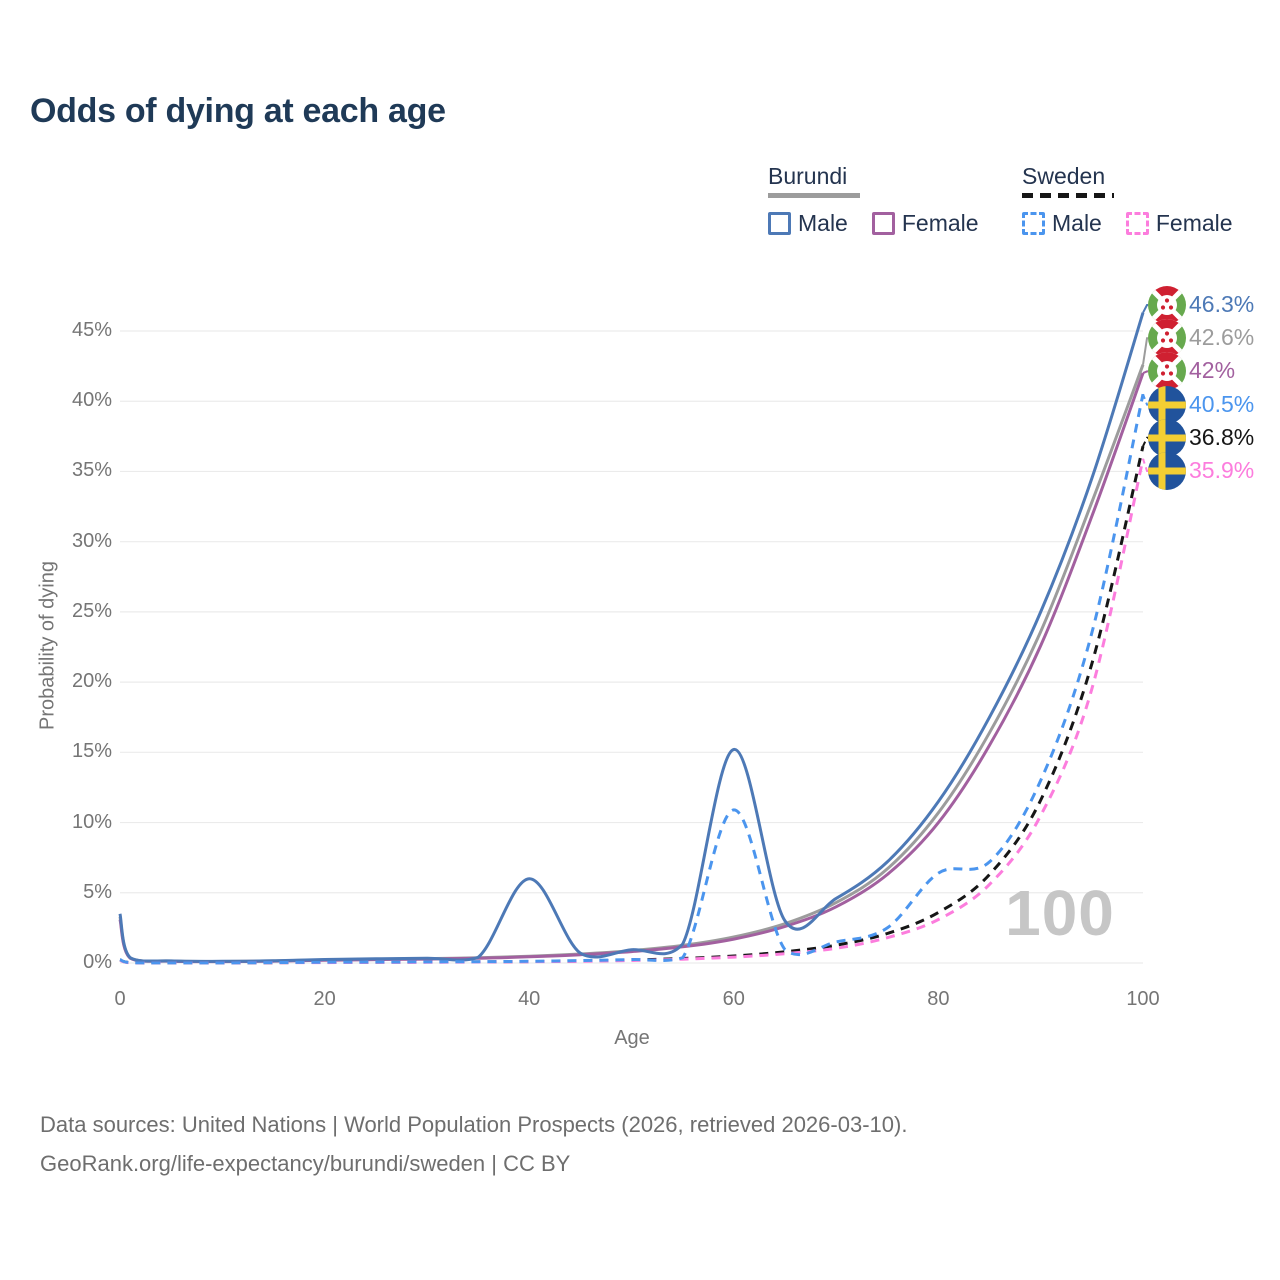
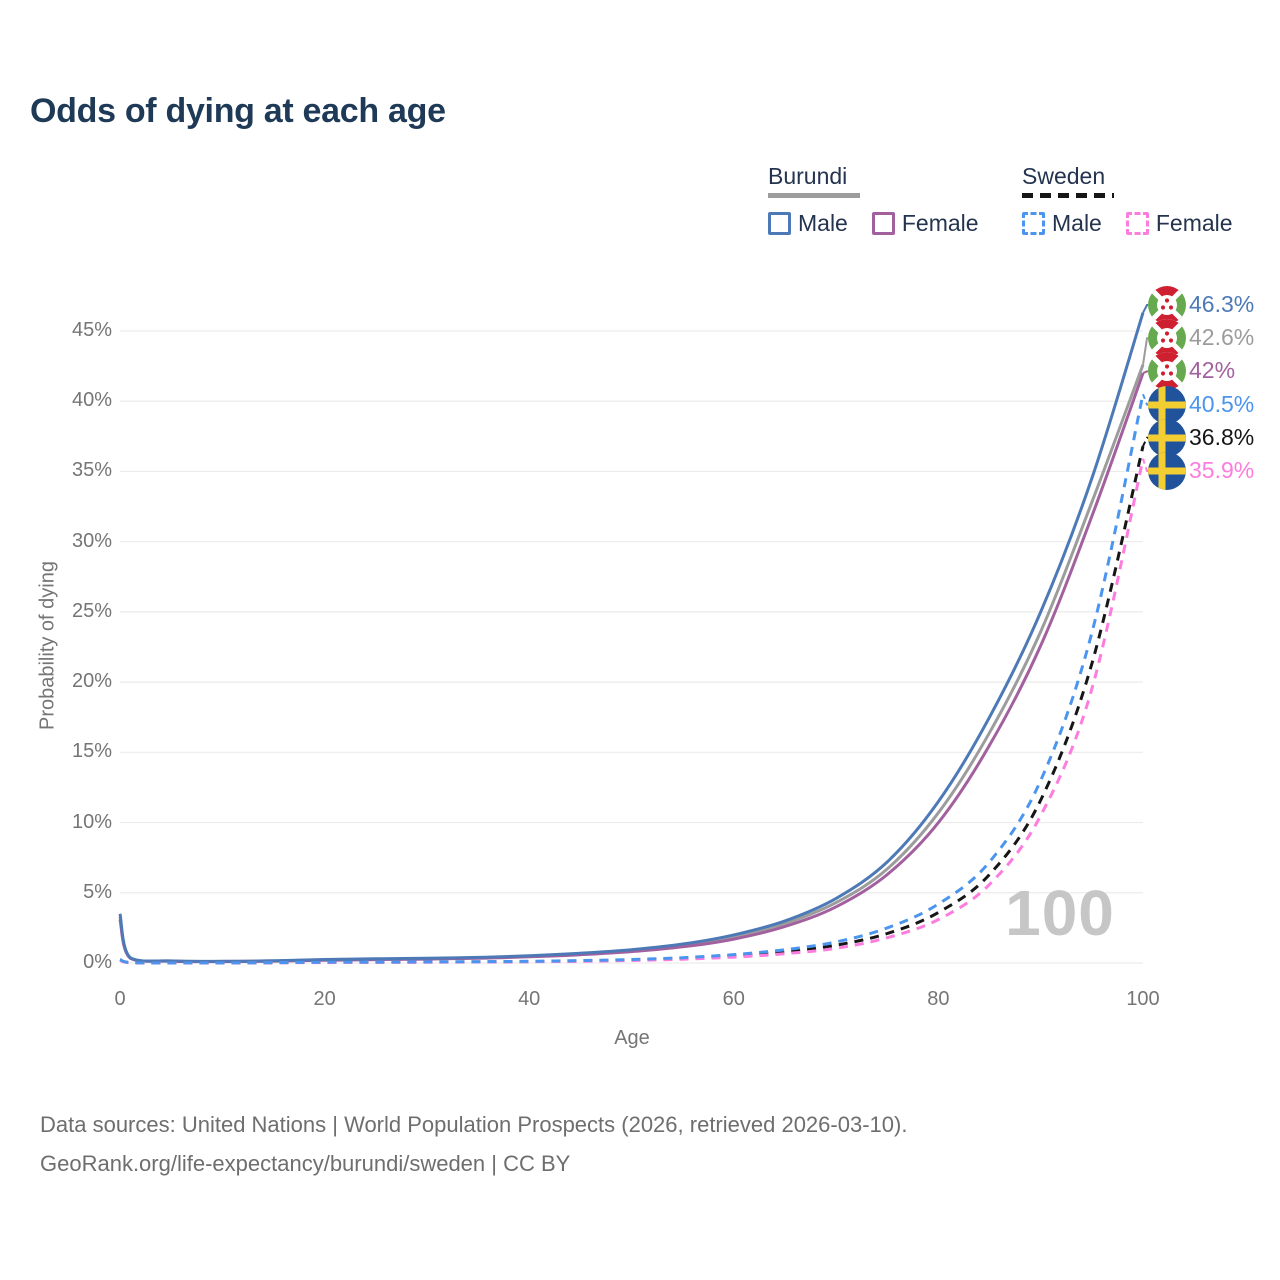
Burundi Male/40: 6.0% -> 0.5%
Burundi Male/60: 15.2% -> 2.0%
Sweden Male/60: 10.9% -> 0.6%
Sweden Male/80: 6.4% -> 4.2%
